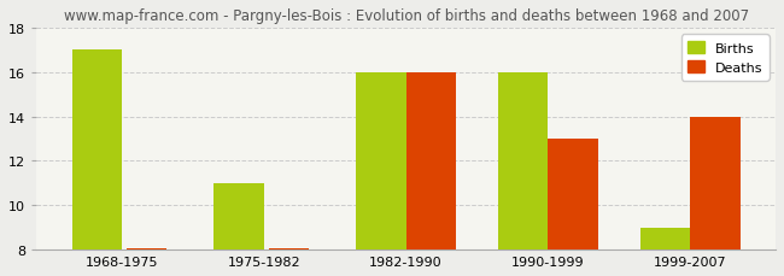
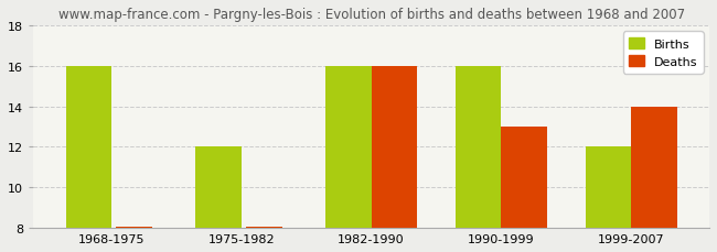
Births/1968-1975: 17 -> 16
Births/1975-1982: 11 -> 12
Births/1999-2007: 9 -> 12
